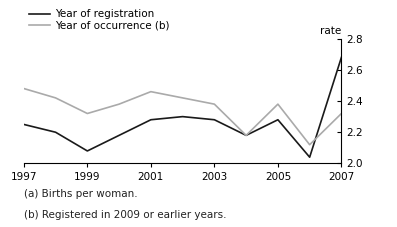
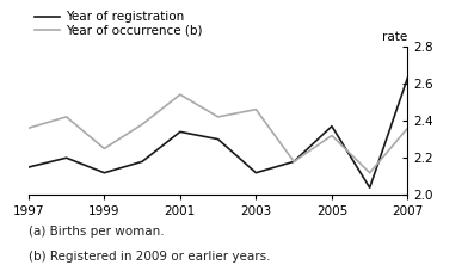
Year of registration/1997: 2.25 -> 2.15
Year of occurrence (b)/1997: 2.48 -> 2.36
Year of registration/1999: 2.08 -> 2.12
Year of occurrence (b)/1999: 2.32 -> 2.25
Year of registration/2001: 2.28 -> 2.34
Year of occurrence (b)/2001: 2.46 -> 2.54
Year of registration/2003: 2.28 -> 2.12
Year of occurrence (b)/2003: 2.38 -> 2.46
Year of registration/2005: 2.28 -> 2.37
Year of occurrence (b)/2005: 2.38 -> 2.32
Year of registration/2007: 2.68 -> 2.63
Year of occurrence (b)/2007: 2.32 -> 2.36
